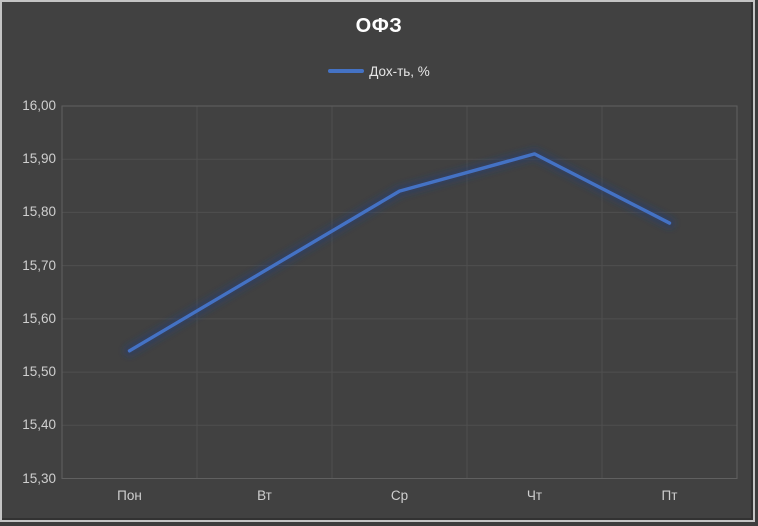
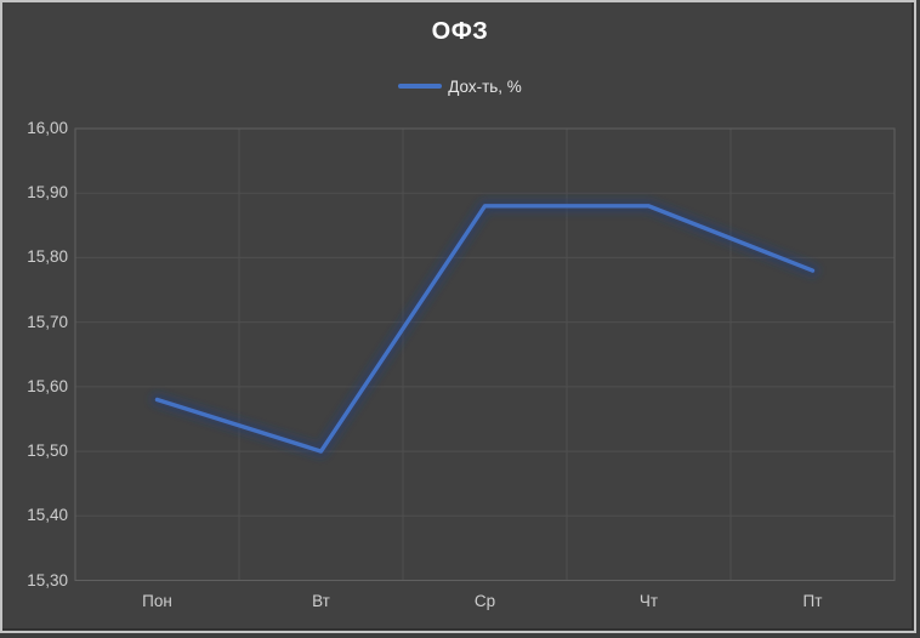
Пон: 15,54 -> 15,58
Вт: 15,69 -> 15,50
Ср: 15,84 -> 15,88
Чт: 15,91 -> 15,88
